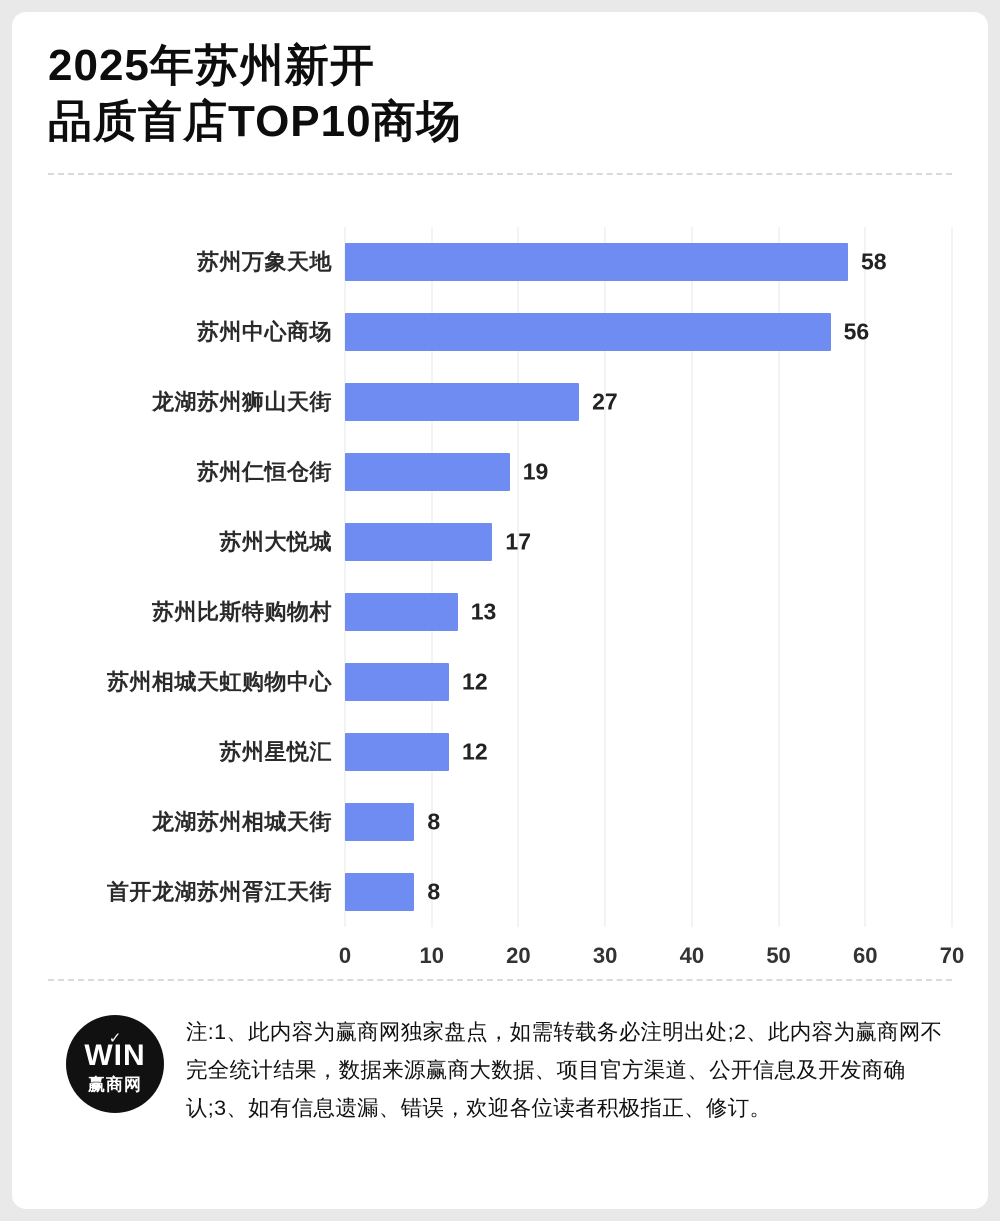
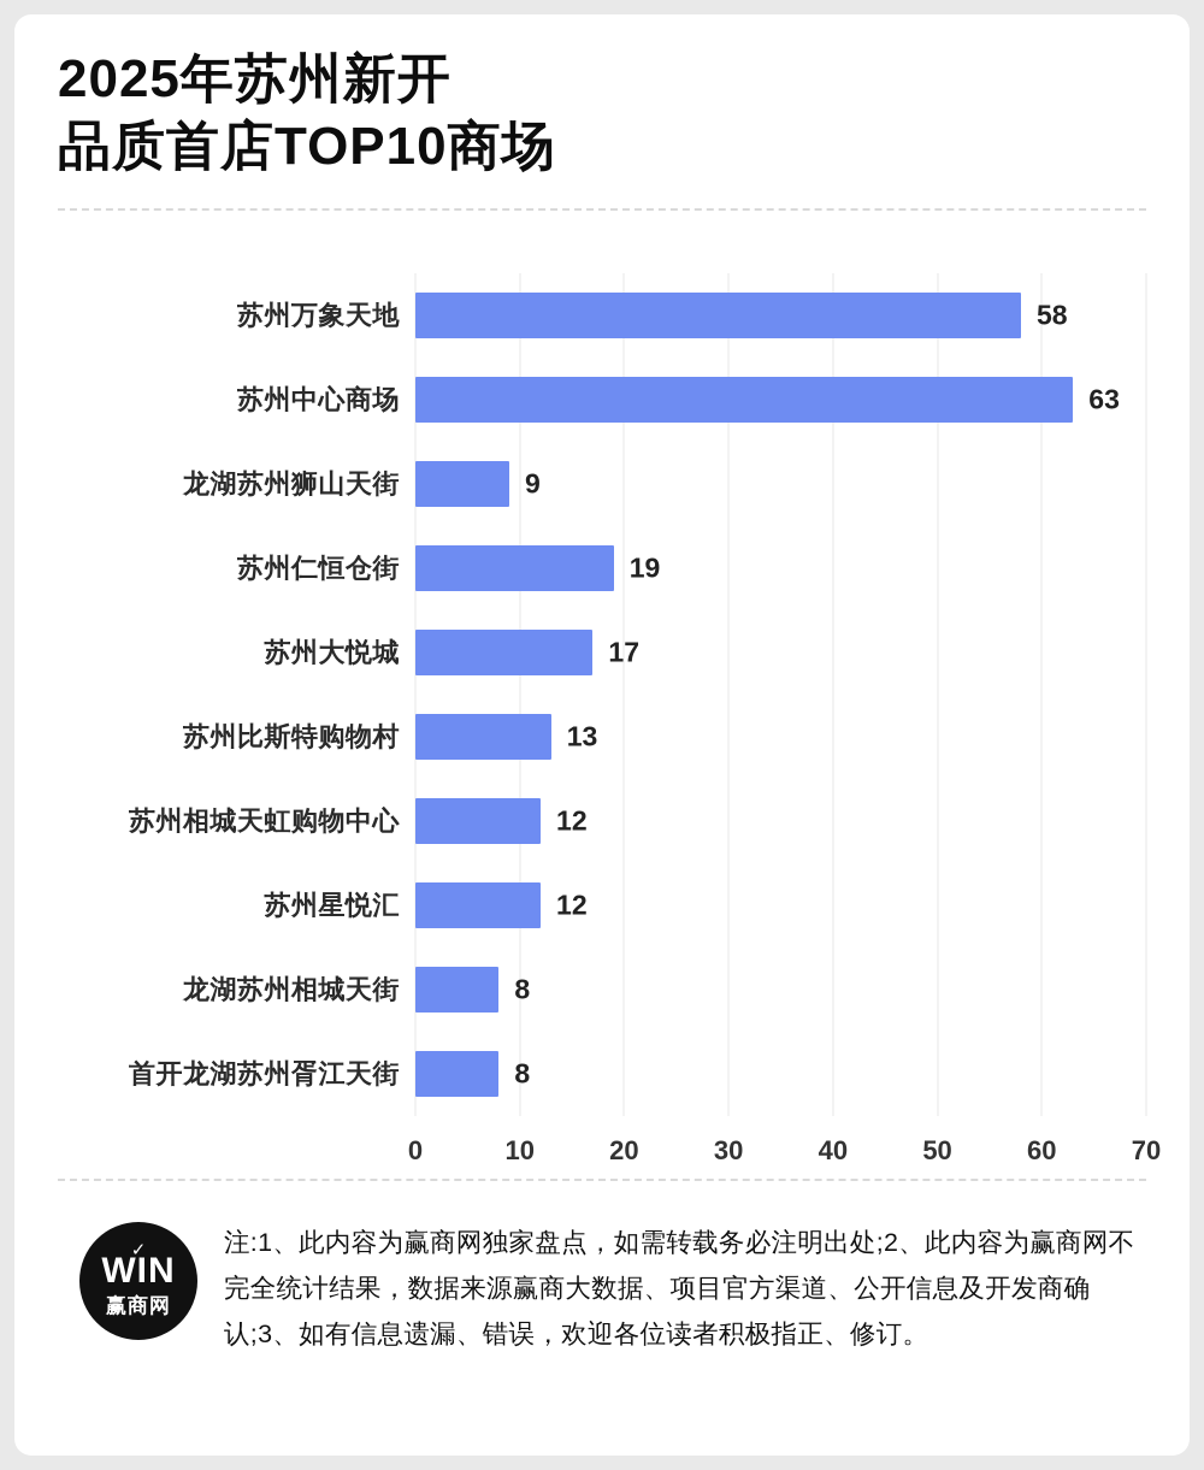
苏州中心商场: 56 -> 63
龙湖苏州狮山天街: 27 -> 9
